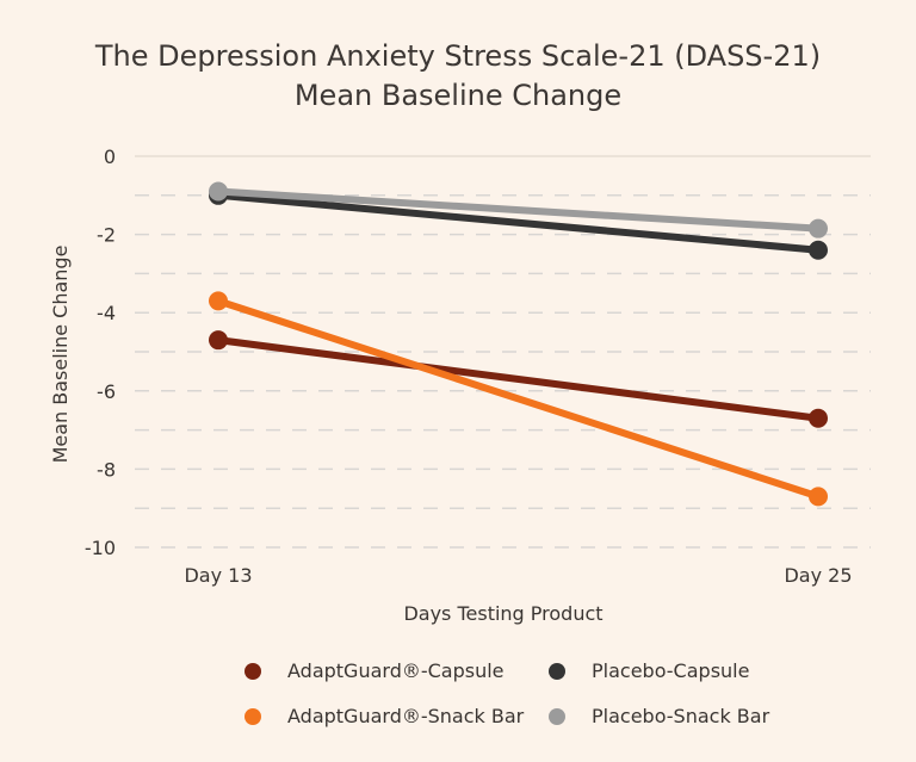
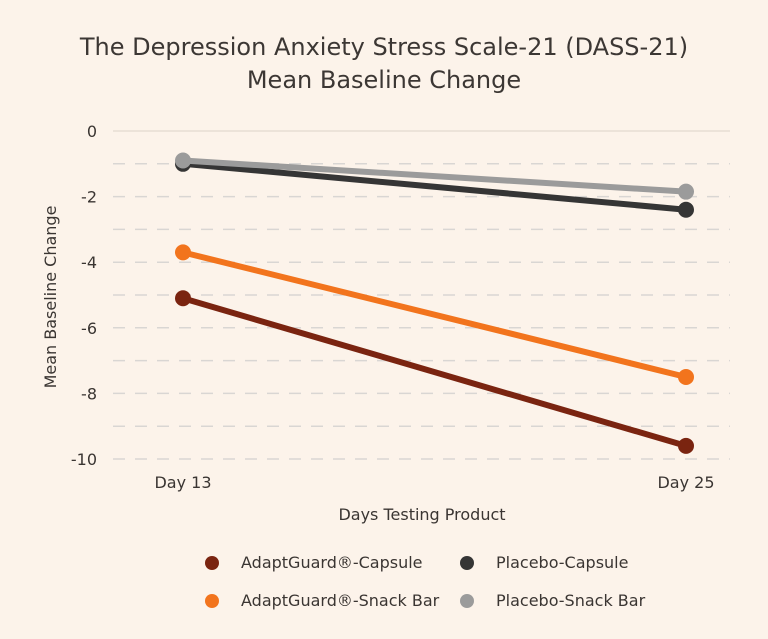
AdaptGuard®-Capsule/Day 13: -4.7 -> -5.1
AdaptGuard®-Capsule/Day 25: -6.7 -> -9.6
AdaptGuard®-Snack Bar/Day 25: -8.7 -> -7.5
